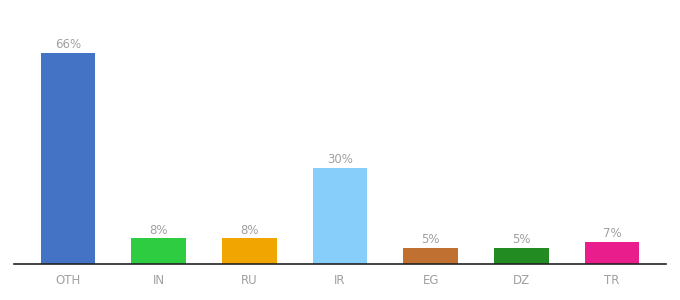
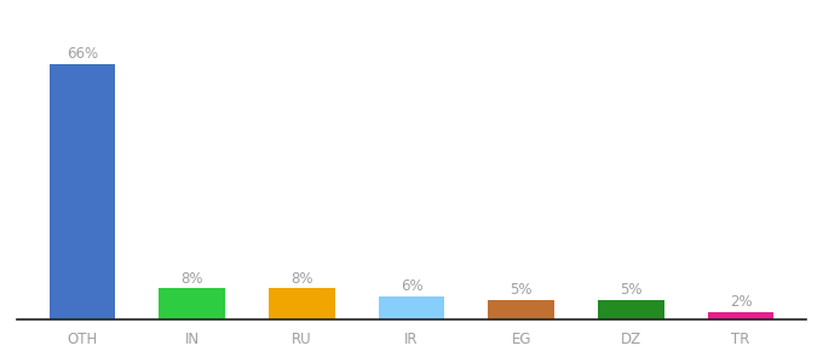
IR: 30% -> 6%
TR: 7% -> 2%
